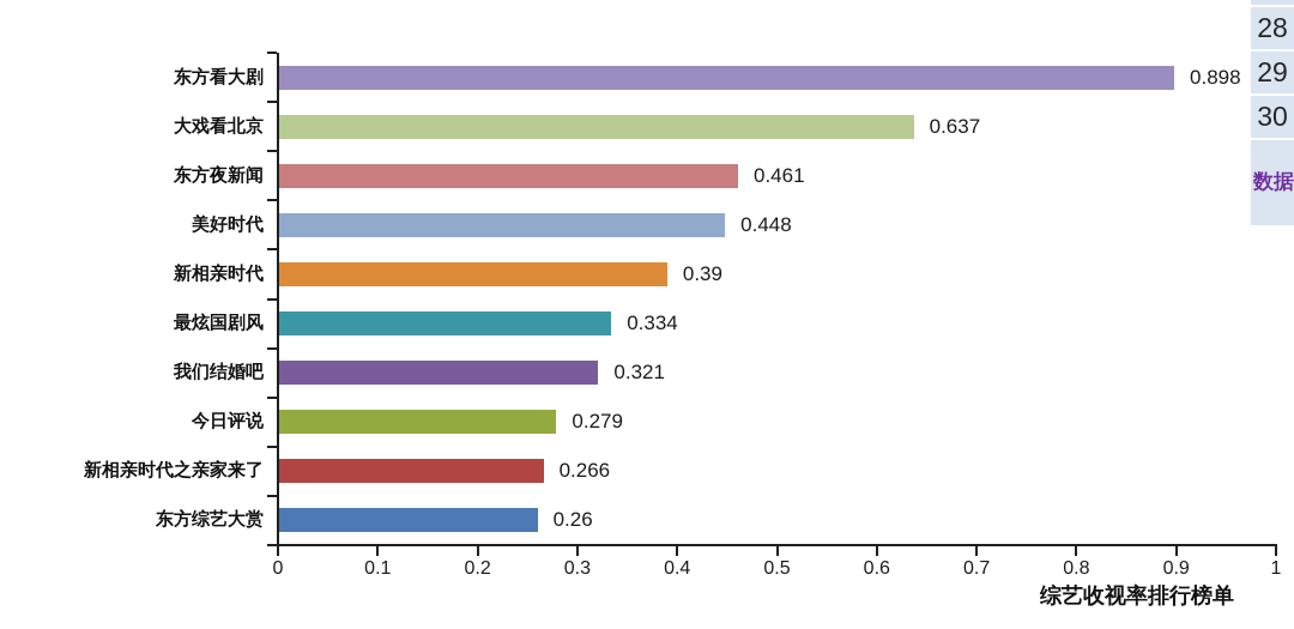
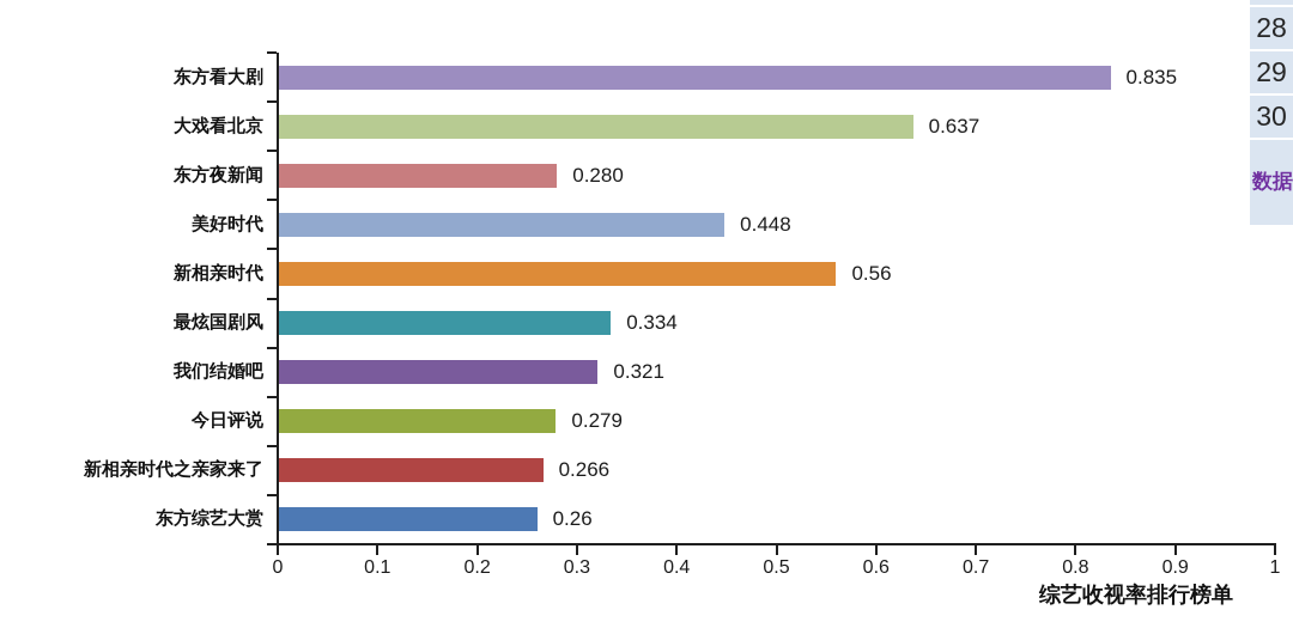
东方看大剧: 0.898 -> 0.835
东方夜新闻: 0.461 -> 0.280
新相亲时代: 0.39 -> 0.56
